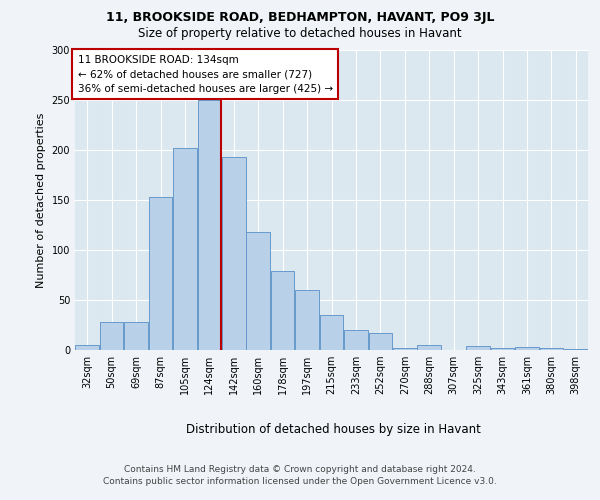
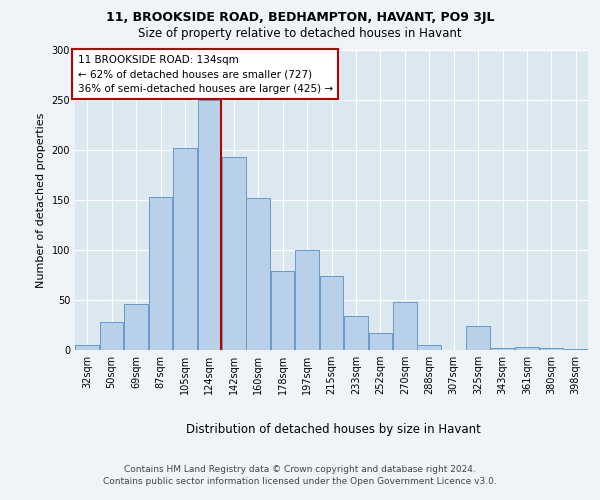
69sqm: 28 -> 46
160sqm: 118 -> 152
197sqm: 60 -> 100
215sqm: 35 -> 74
233sqm: 20 -> 34
270sqm: 2 -> 48
325sqm: 4 -> 24
